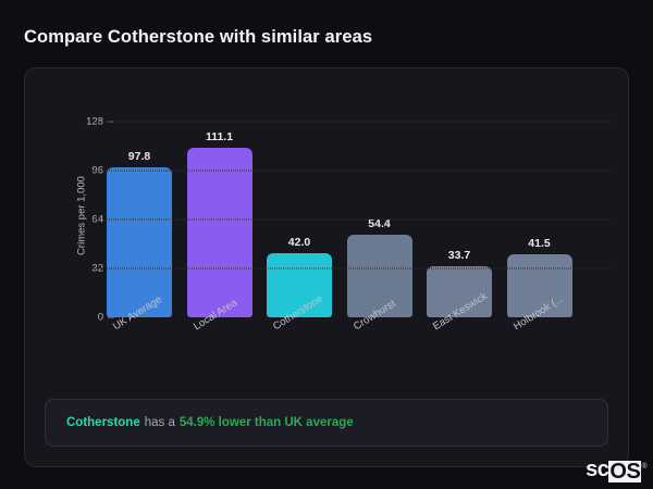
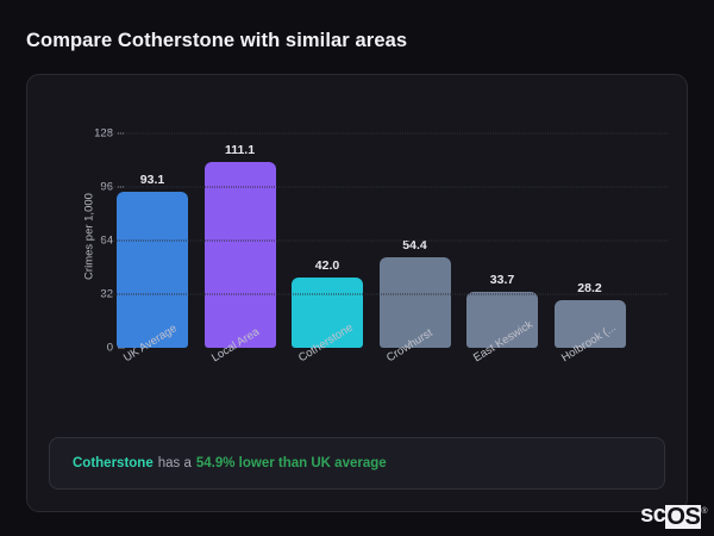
UK Average: 97.8 -> 93.1
Holbrook (...: 41.5 -> 28.2
